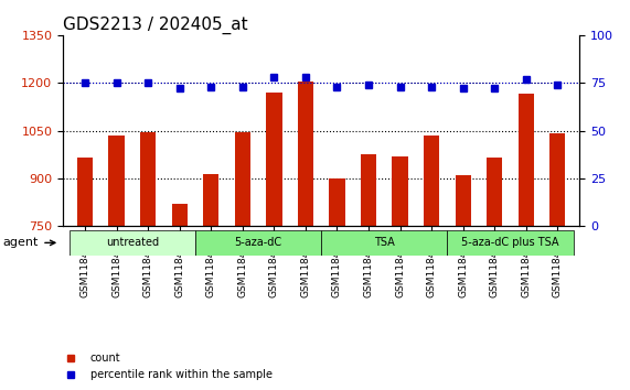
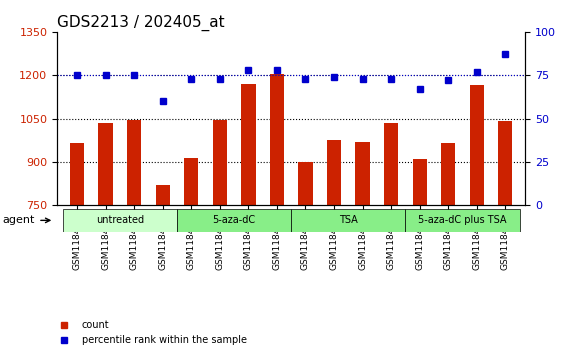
percentile rank within the sample/GSM118421: 72 -> 60
percentile rank within the sample/GSM118430: 72 -> 67
percentile rank within the sample/GSM118433: 74 -> 87
